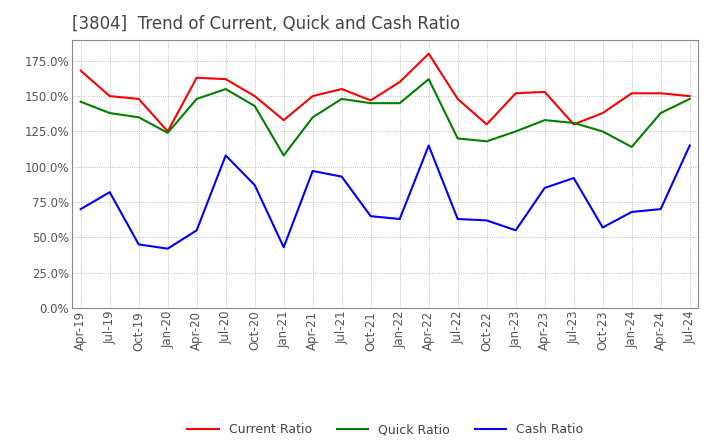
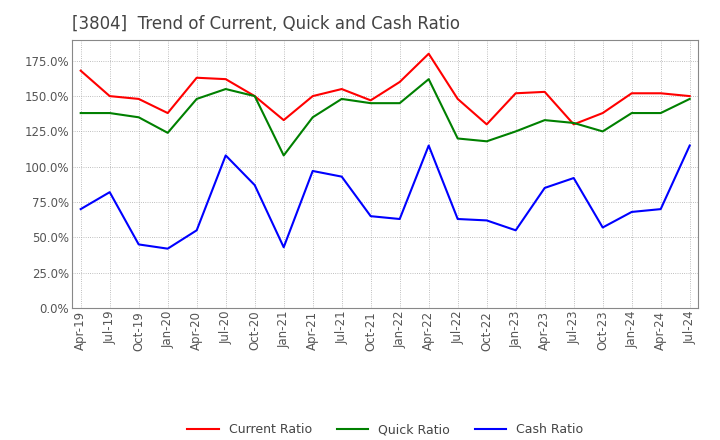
Quick Ratio/Apr-19: 146% -> 138%
Current Ratio/Jan-20: 125% -> 138%
Quick Ratio/Oct-20: 143% -> 150%
Quick Ratio/Jan-24: 114% -> 138%
